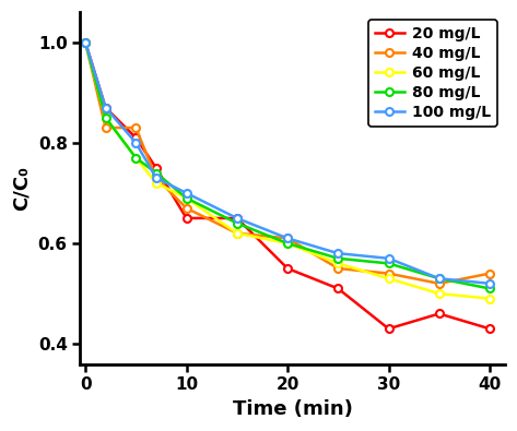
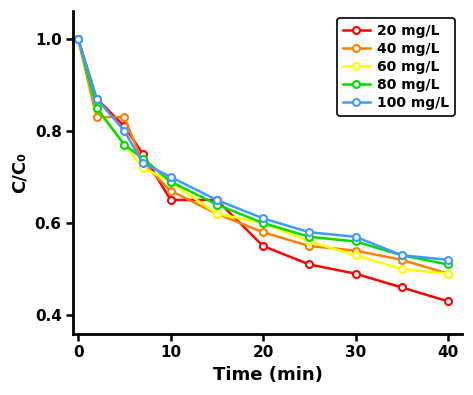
40 mg/L/20: 0.61 -> 0.58
20 mg/L/30: 0.43 -> 0.49
40 mg/L/40: 0.54 -> 0.49
